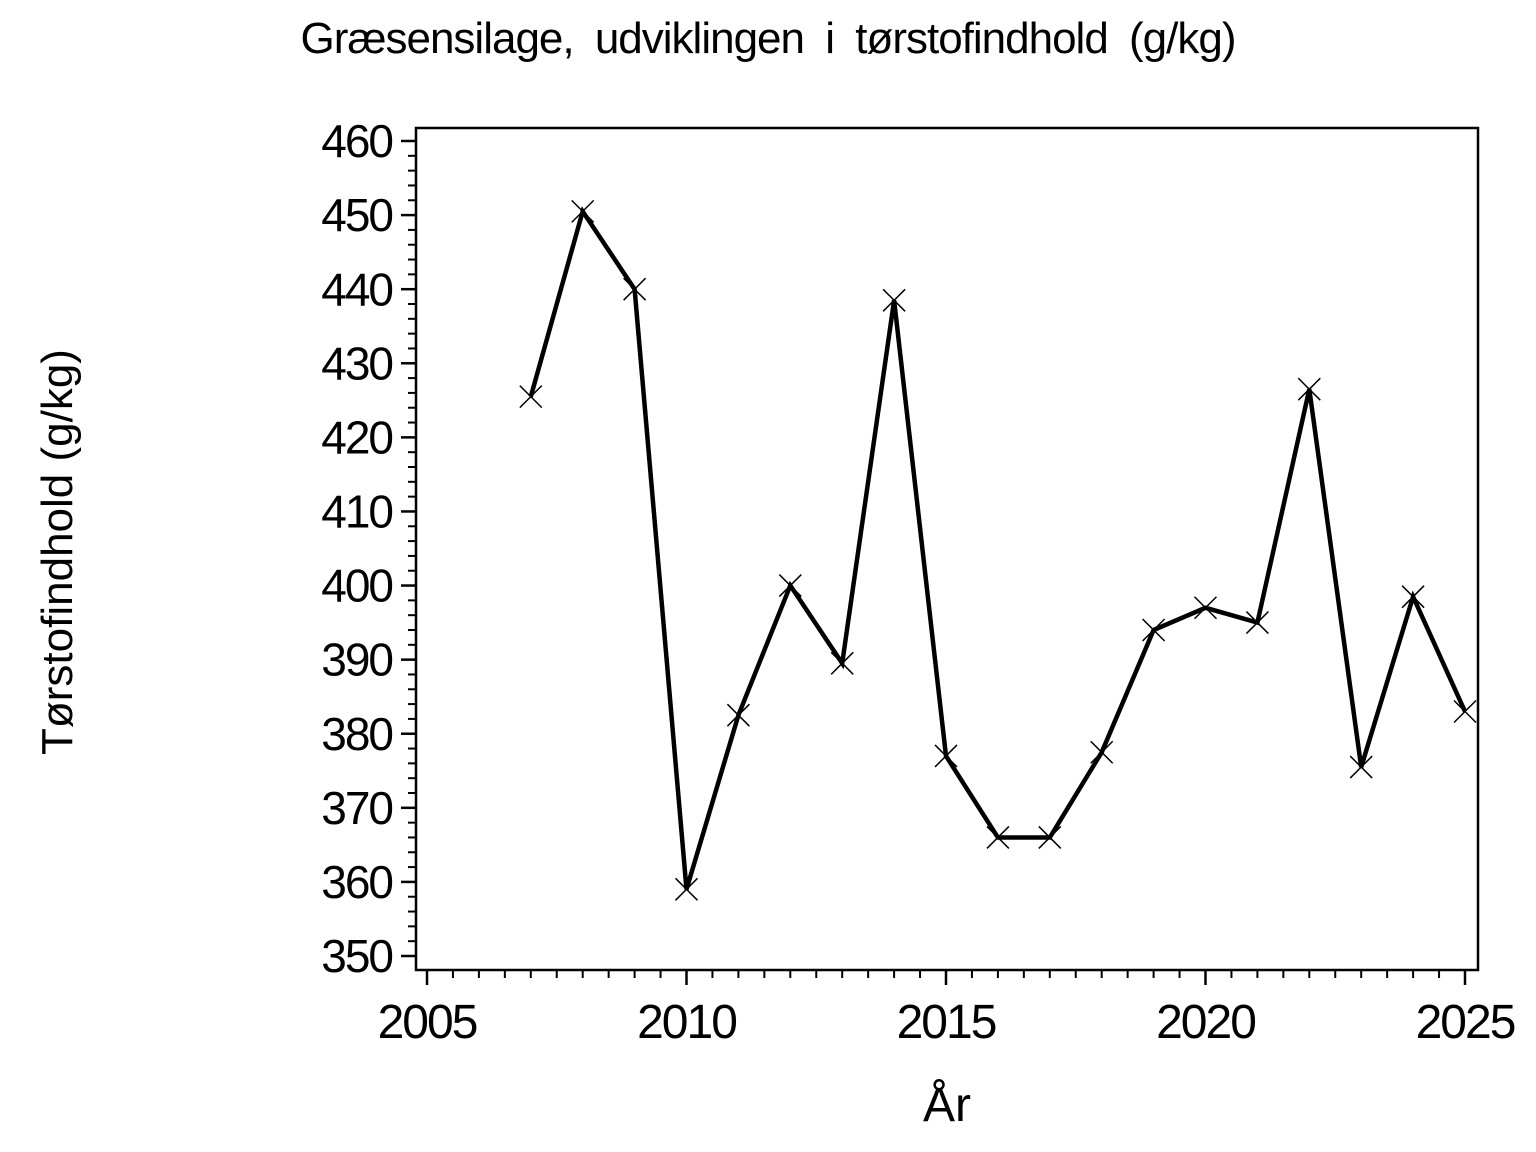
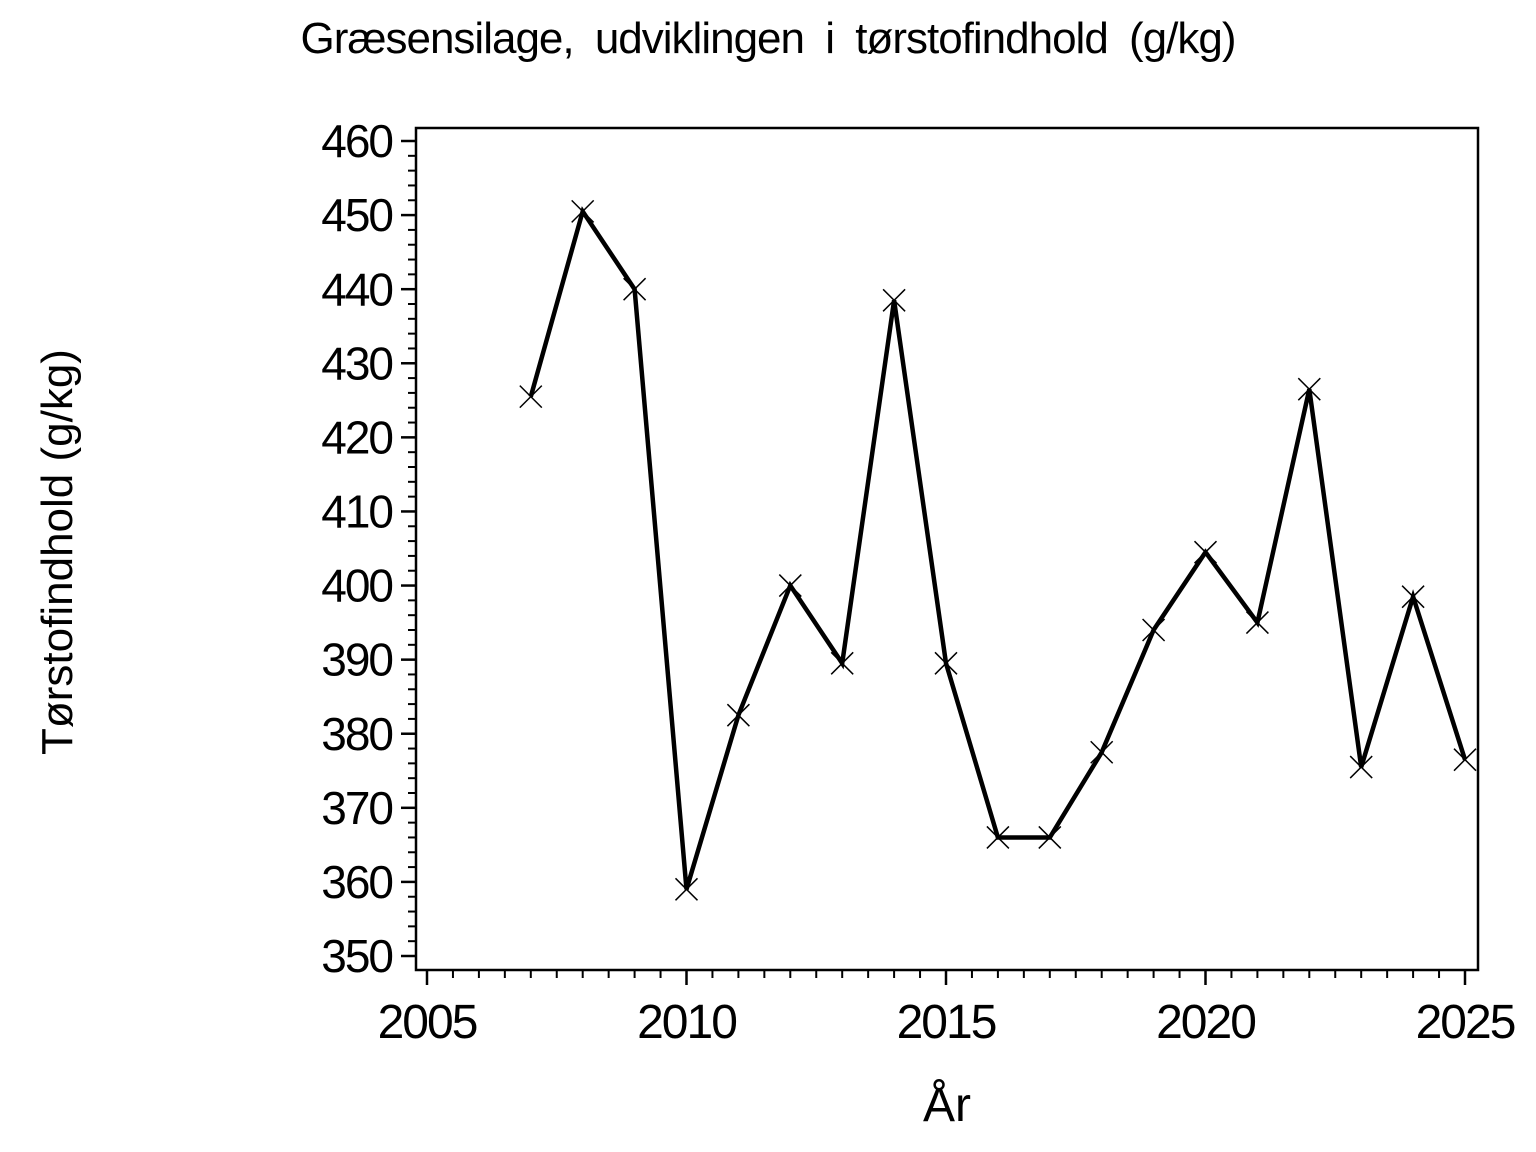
2015: 377 -> 390
2020: 397 -> 404
2025: 383 -> 376
